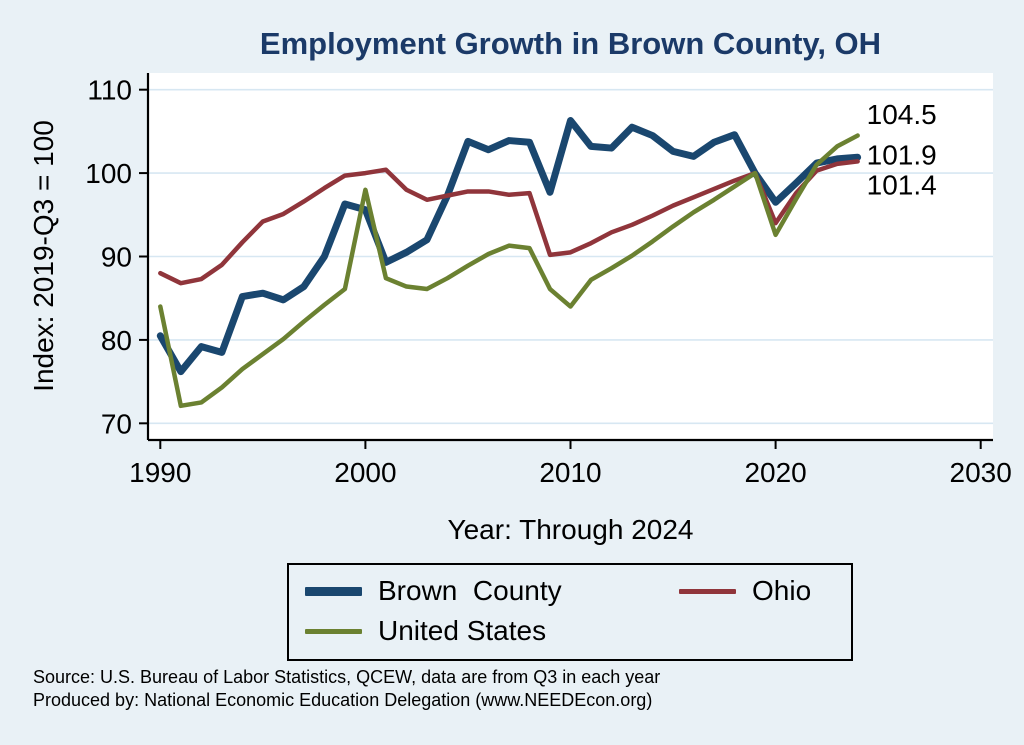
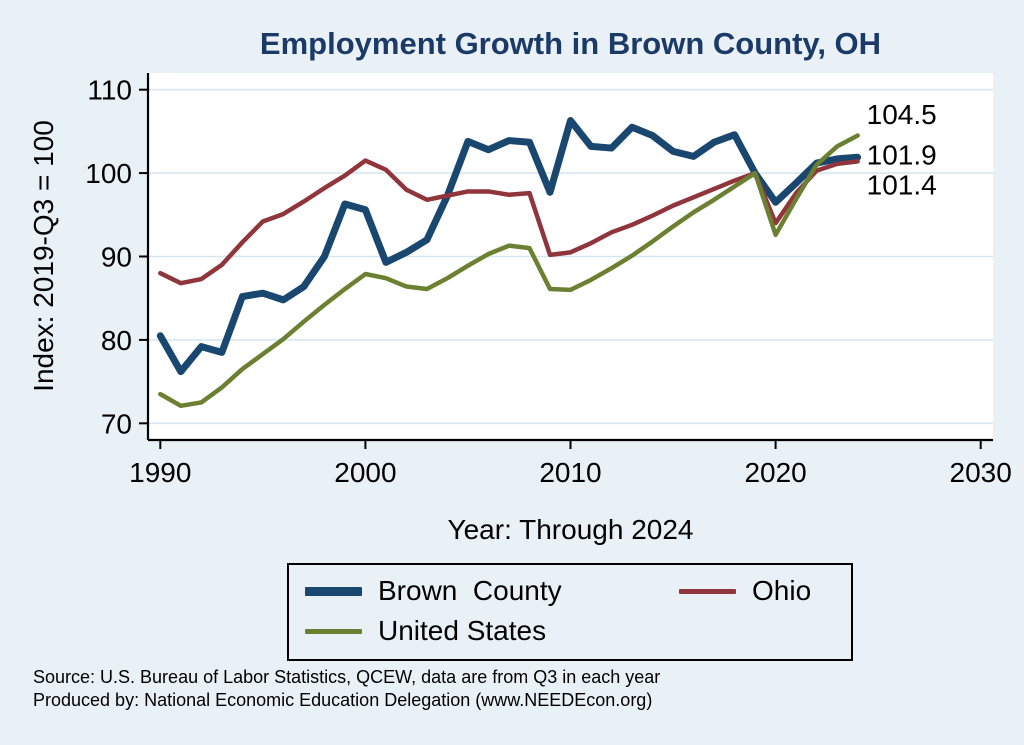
United States/1990: 84 -> 74
Ohio/2000: 100 -> 102
United States/2000: 98 -> 88
United States/2010: 84 -> 86
